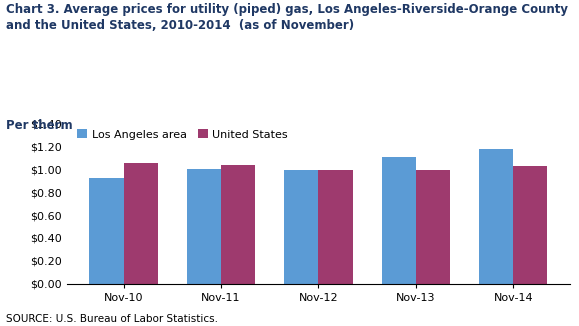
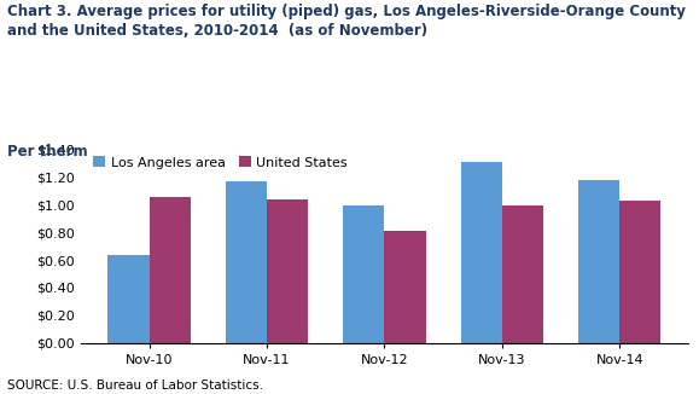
Los Angeles area/Nov-10: $0.93 -> $0.64
Los Angeles area/Nov-11: $1.00 -> $1.17
United States/Nov-12: $1.00 -> $0.81
Los Angeles area/Nov-13: $1.11 -> $1.31
